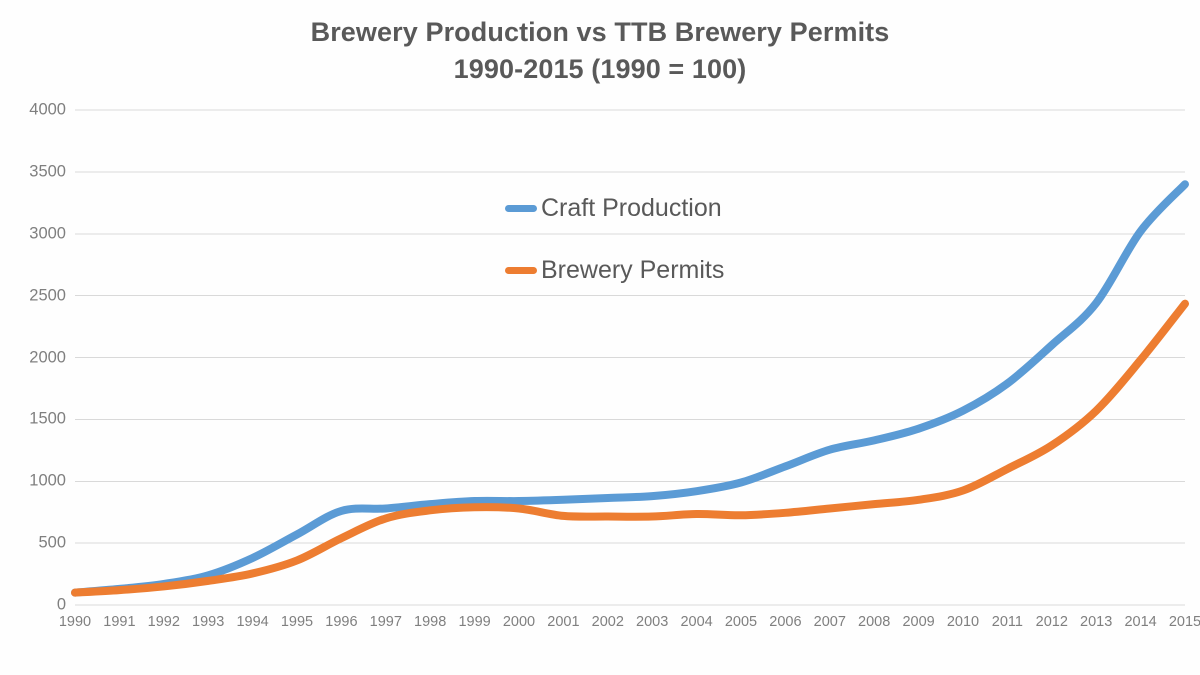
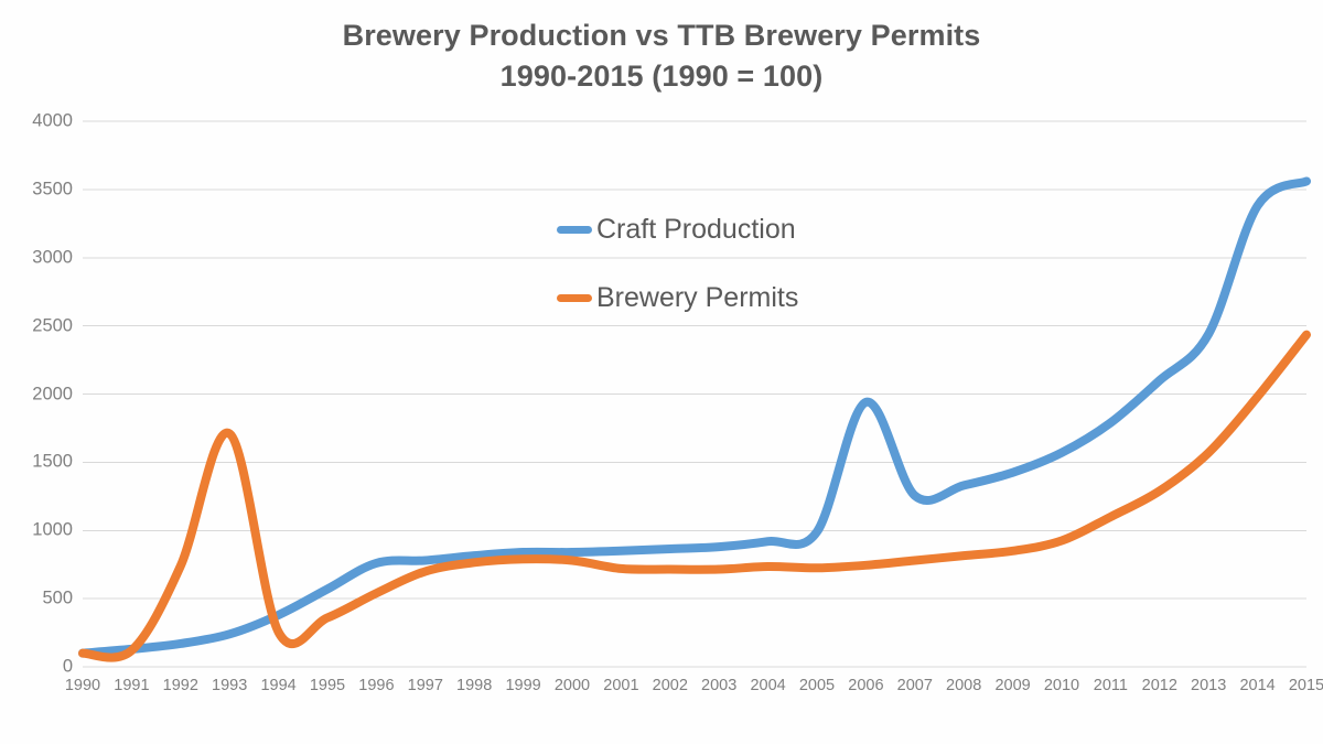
Brewery Permits/1992: 150 -> 740
Brewery Permits/1993: 200 -> 1710
Craft Production/2006: 1120 -> 1940
Craft Production/2014: 3020 -> 3380
Craft Production/2015: 3400 -> 3560
